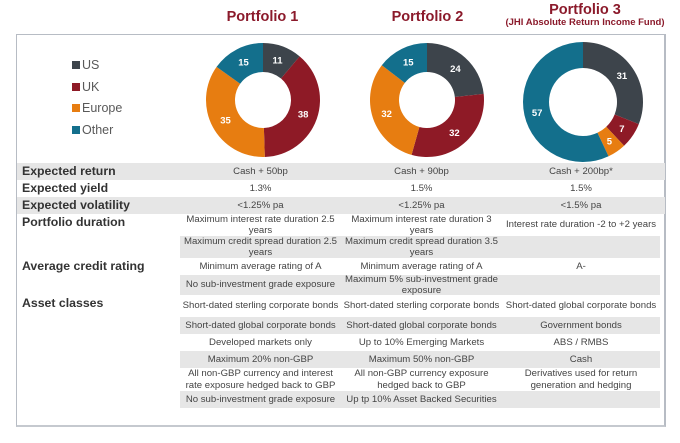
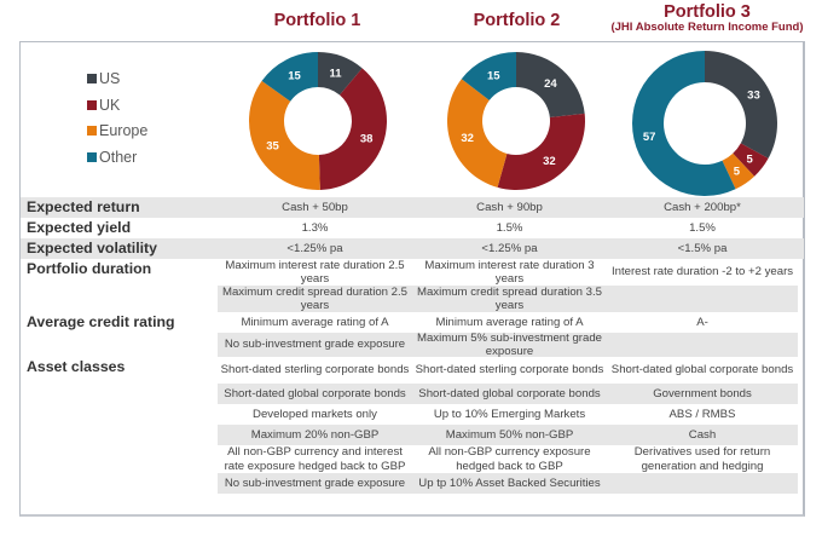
Portfolio 3/US: 31 -> 33
Portfolio 3/UK: 7 -> 5
